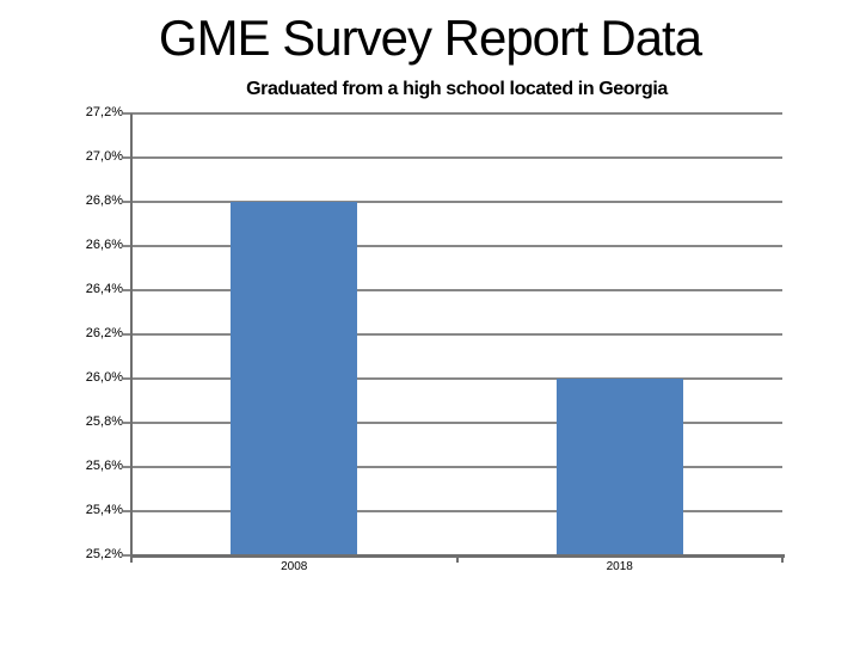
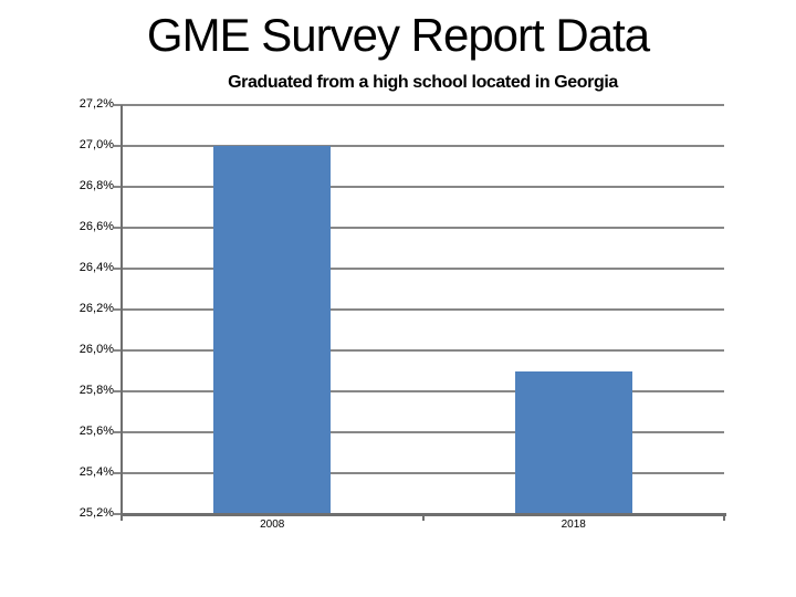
2008: 26,8% -> 27,0%
2018: 26,0% -> 25,9%
